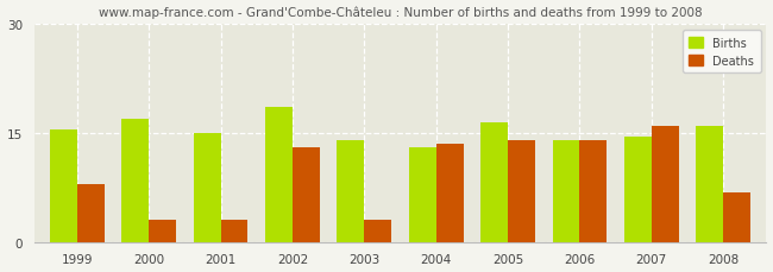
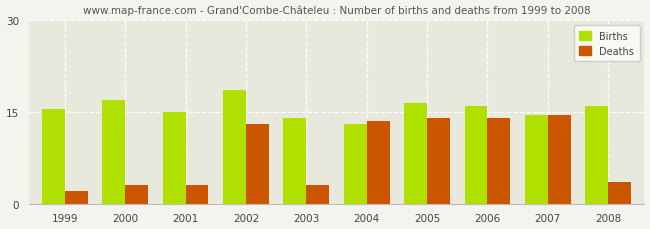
Deaths/1999: 8.0 -> 2.0
Births/2006: 14.0 -> 16.0
Deaths/2007: 16.0 -> 14.5
Deaths/2008: 6.8 -> 3.5
